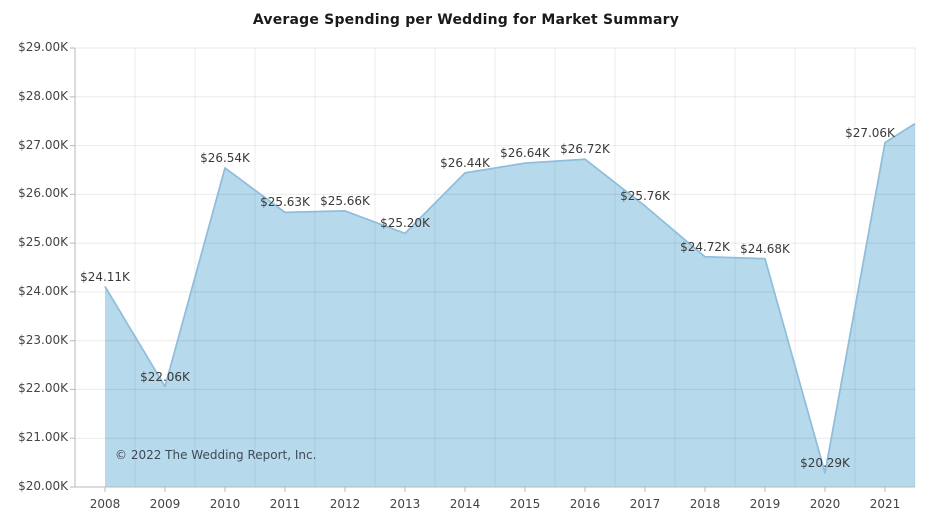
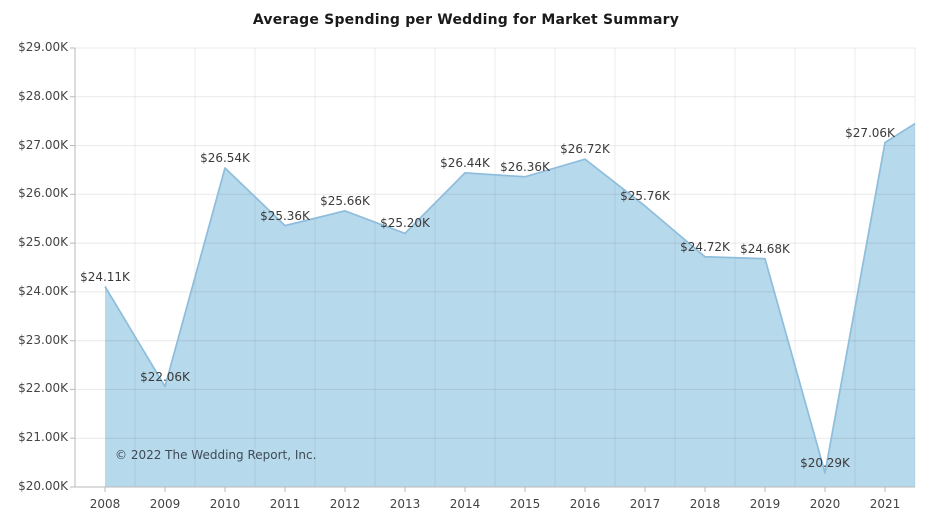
2011: $25.63K -> $25.36K
2015: $26.64K -> $26.36K
